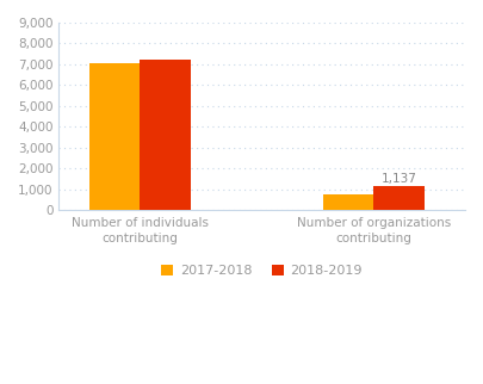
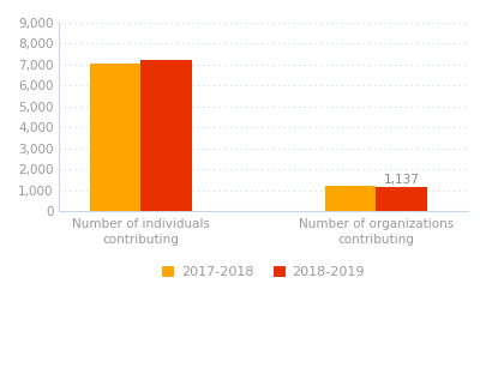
2017-2018/Number of organizations contributing: 800 -> 1,200
